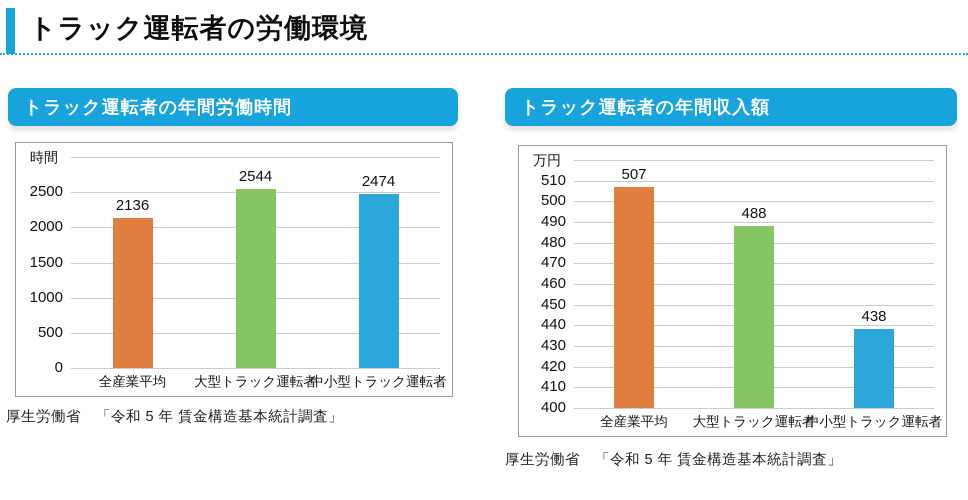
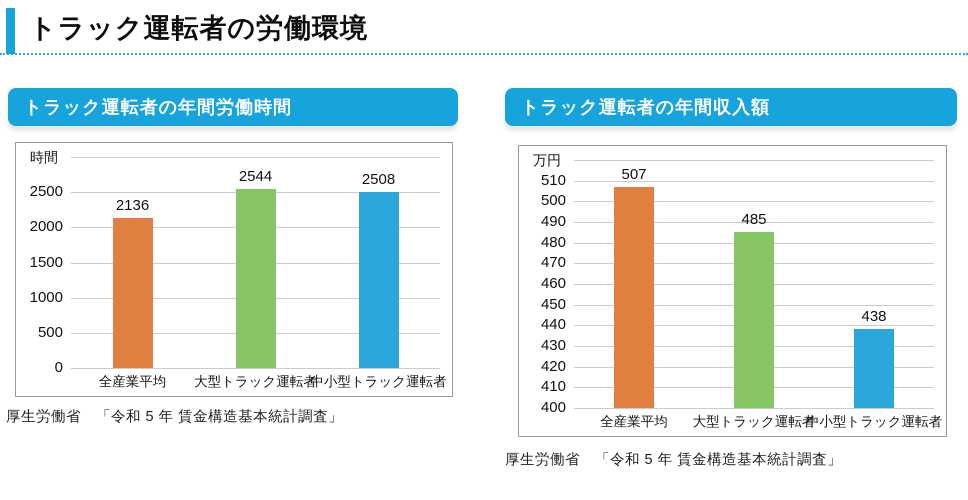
トラック運転者の年間労働時間/中小型トラック運転者: 2474 -> 2508
トラック運転者の年間収入額/大型トラック運転者: 488 -> 485
